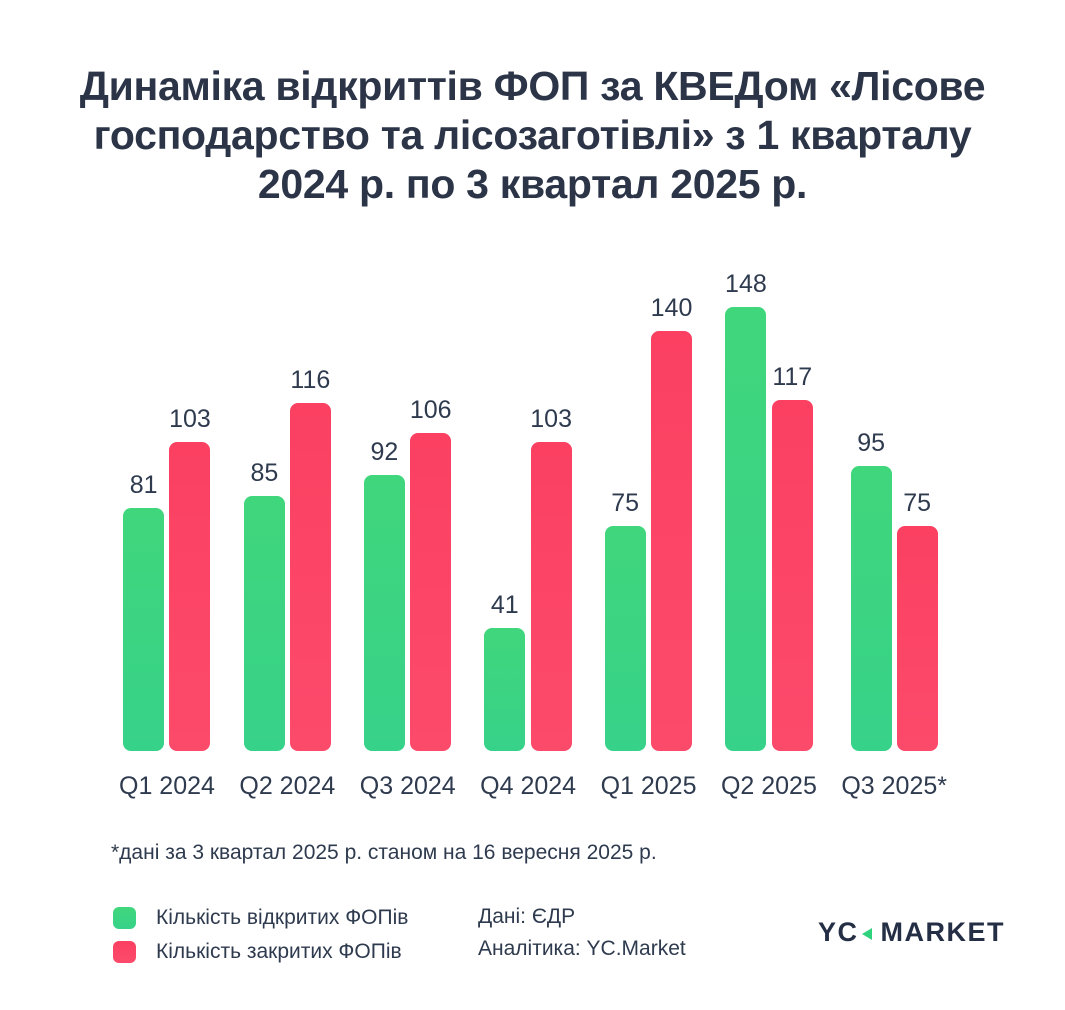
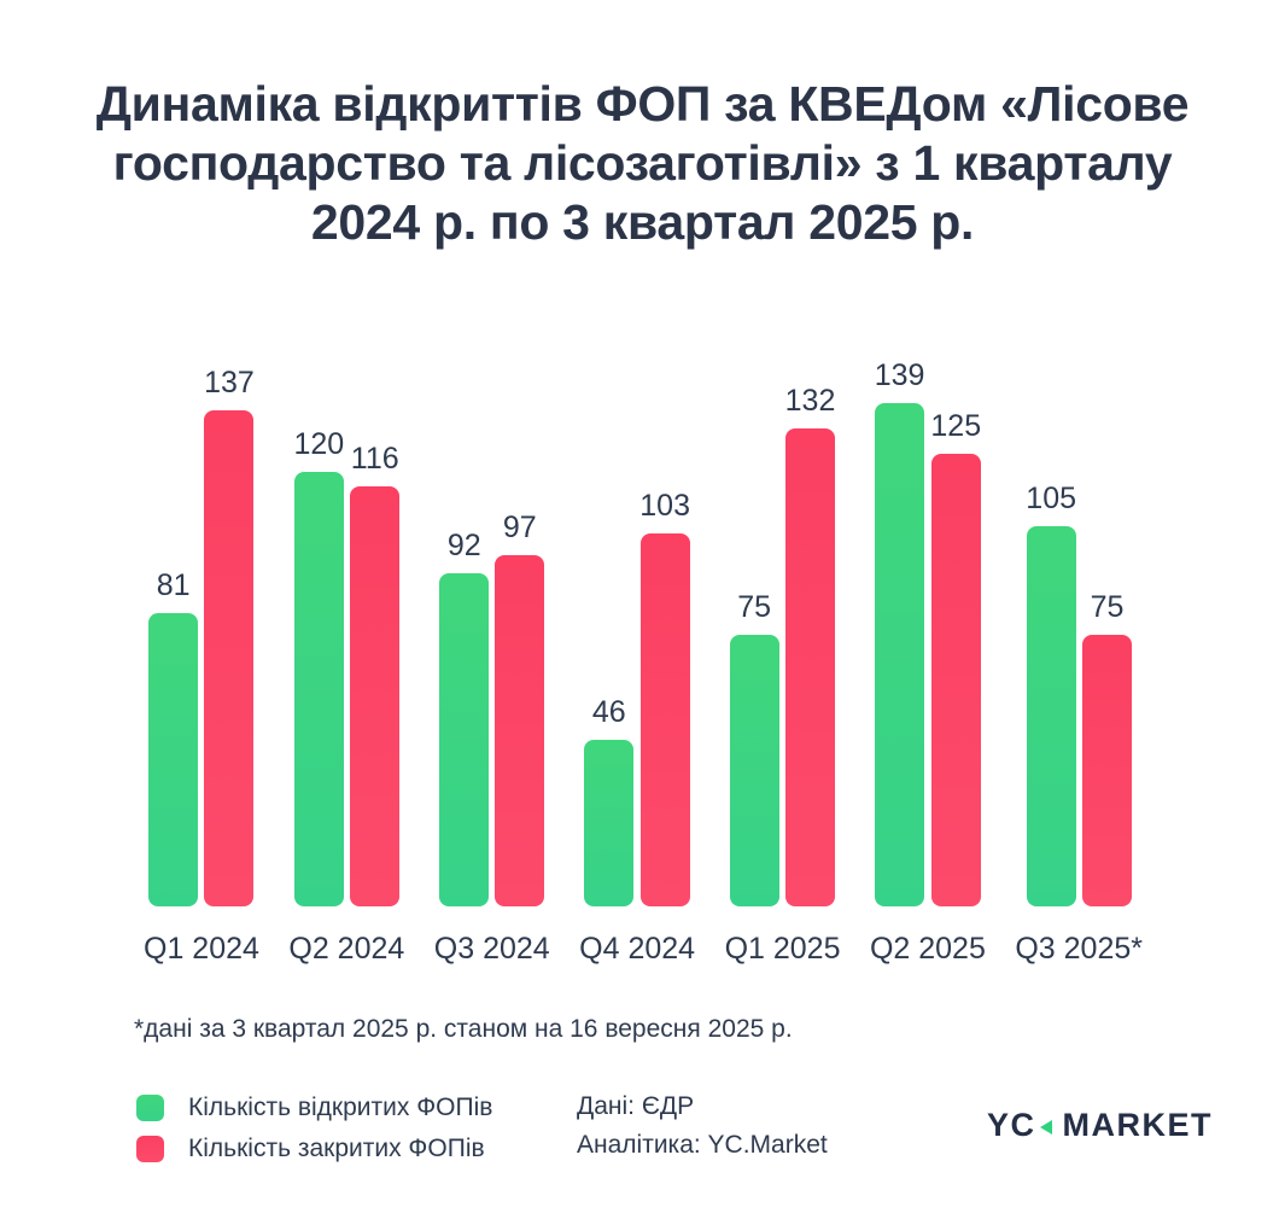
Кількість закритих ФОПів/Q1 2024: 103 -> 137
Кількість відкритих ФОПів/Q2 2024: 85 -> 120
Кількість закритих ФОПів/Q3 2024: 106 -> 97
Кількість відкритих ФОПів/Q4 2024: 41 -> 46
Кількість закритих ФОПів/Q1 2025: 140 -> 132
Кількість відкритих ФОПів/Q2 2025: 148 -> 139
Кількість закритих ФОПів/Q2 2025: 117 -> 125
Кількість відкритих ФОПів/Q3 2025*: 95 -> 105
